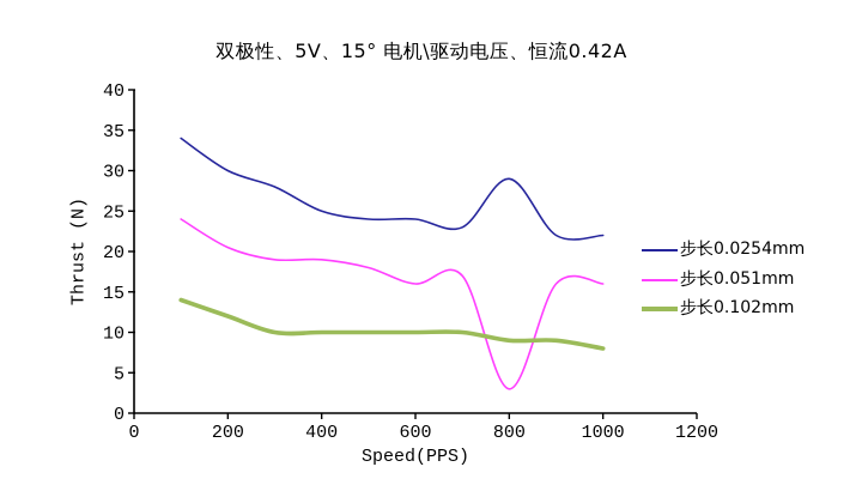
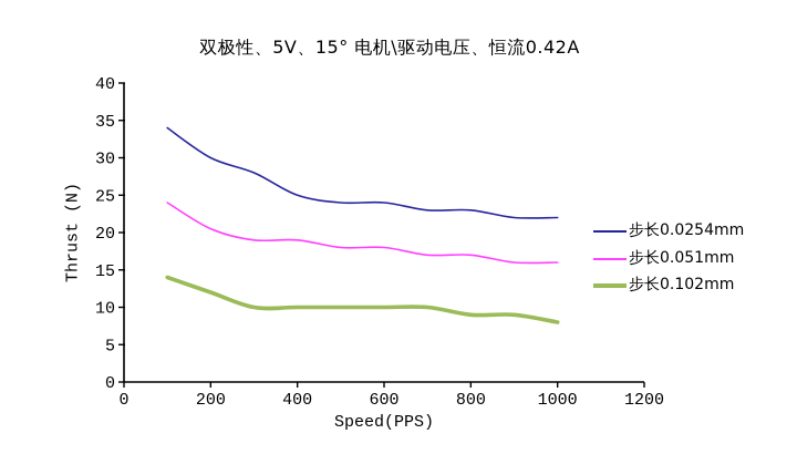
步长0.051mm/600: 16 -> 18
步长0.0254mm/800: 29 -> 23
步长0.051mm/800: 3 -> 17
